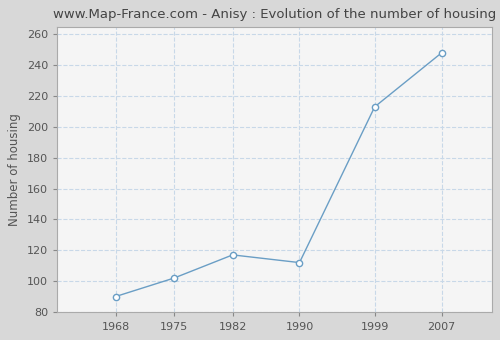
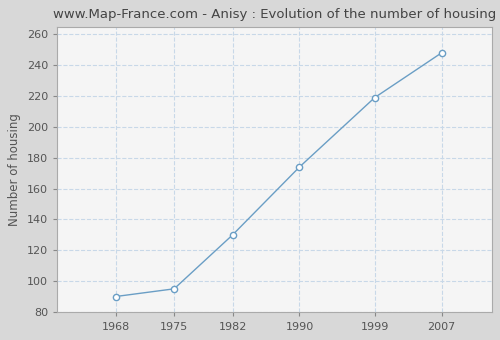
1975: 102 -> 95
1982: 117 -> 130
1990: 112 -> 174
1999: 213 -> 219
